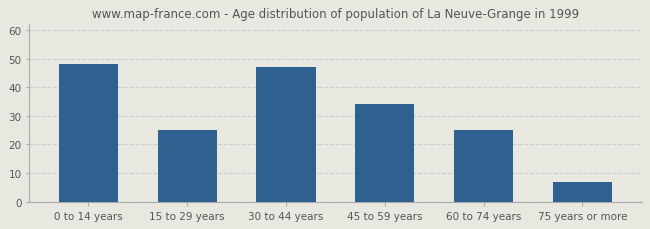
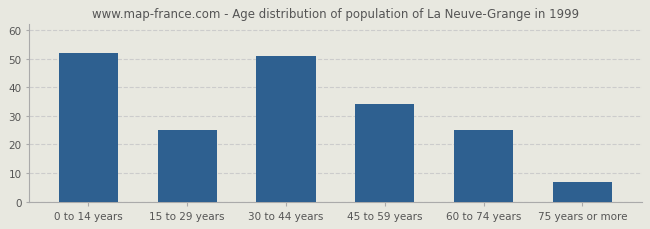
0 to 14 years: 48 -> 52
30 to 44 years: 47 -> 51
